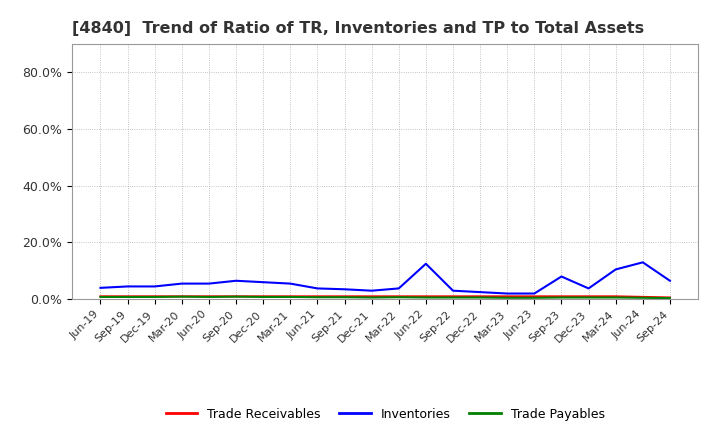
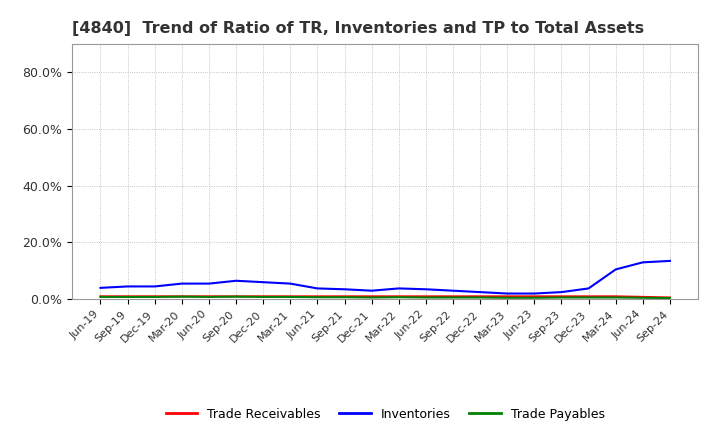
Inventories/Jun-22: 12.5% -> 3.5%
Inventories/Sep-23: 8.0% -> 2.5%
Inventories/Sep-24: 6.5% -> 13.5%
